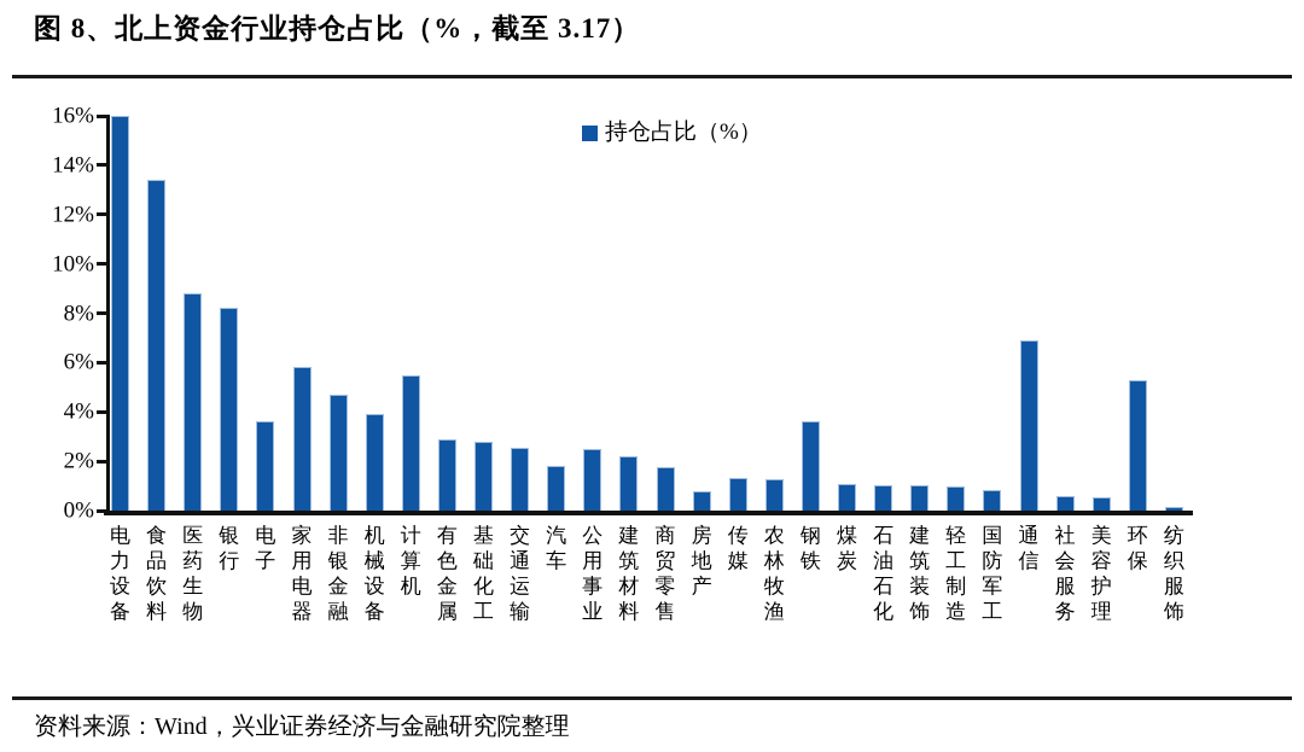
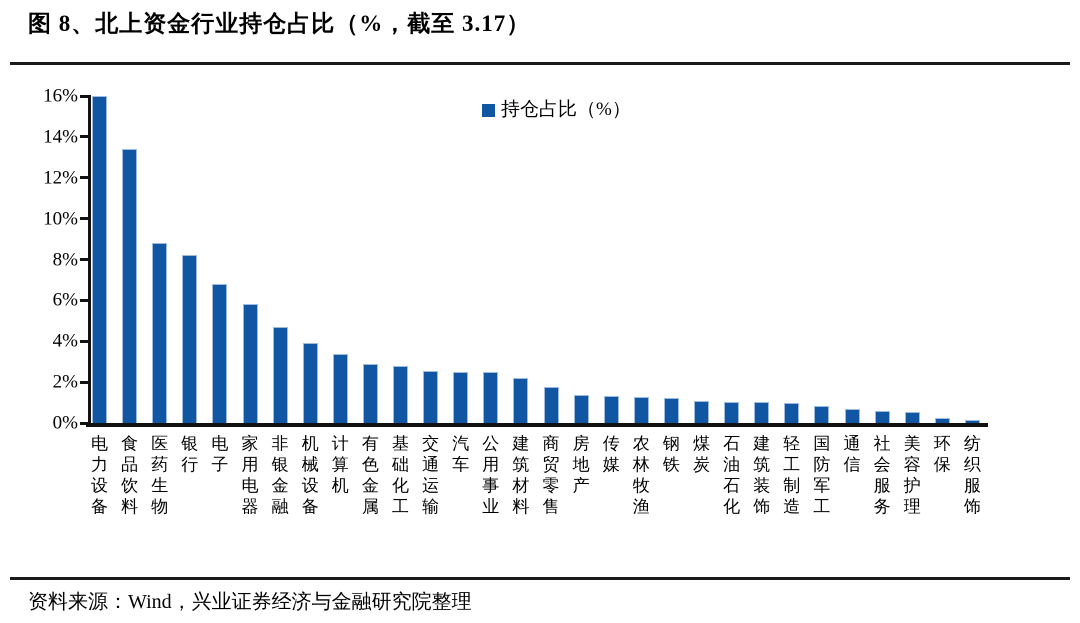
电子: 3.6% -> 6.8%
计算机: 5.5% -> 3.4%
汽车: 1.8% -> 2.5%
房地产: 0.8% -> 1.4%
钢铁: 3.6% -> 1.2%
通信: 6.9% -> 0.7%
环保: 5.3% -> 0.2%
